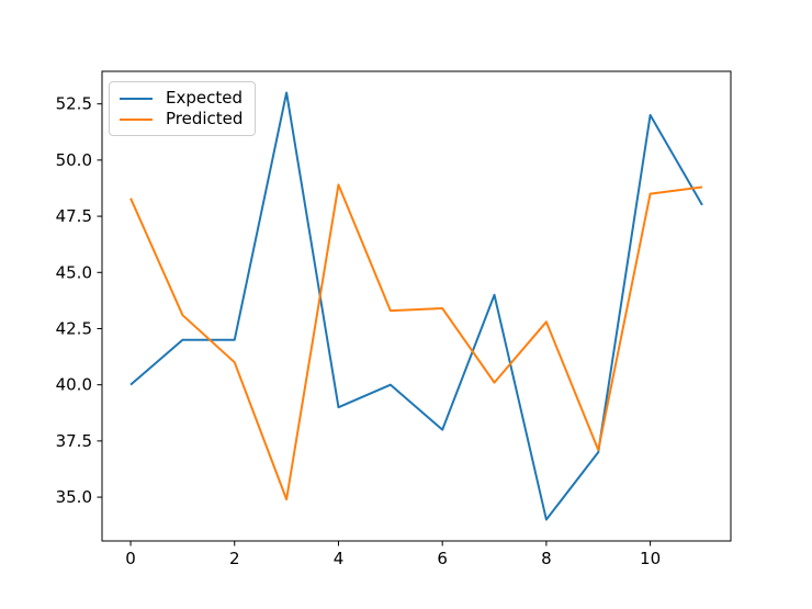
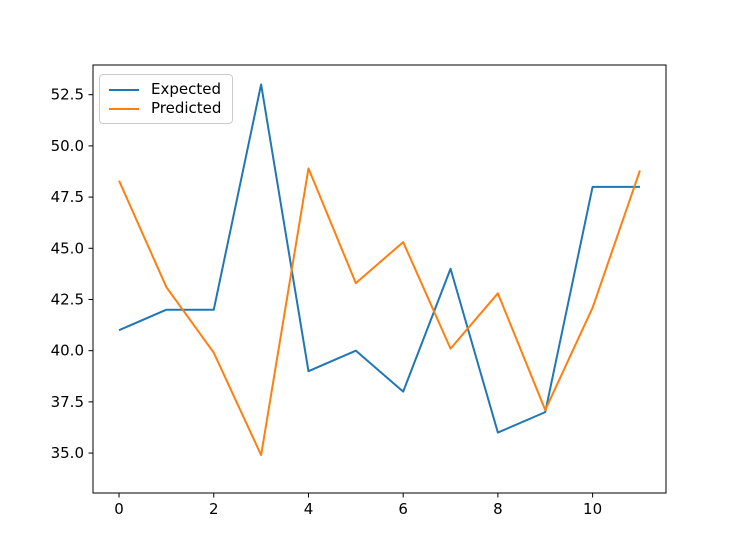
Expected/0: 40 -> 41
Predicted/2: 41.0 -> 39.9
Predicted/6: 43.4 -> 45.3
Expected/8: 34 -> 36
Expected/10: 52 -> 48
Predicted/10: 48.5 -> 42.1
